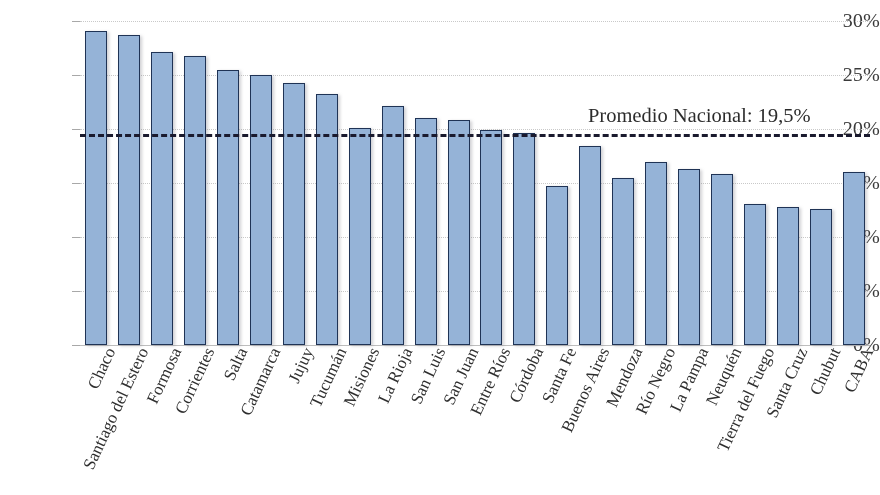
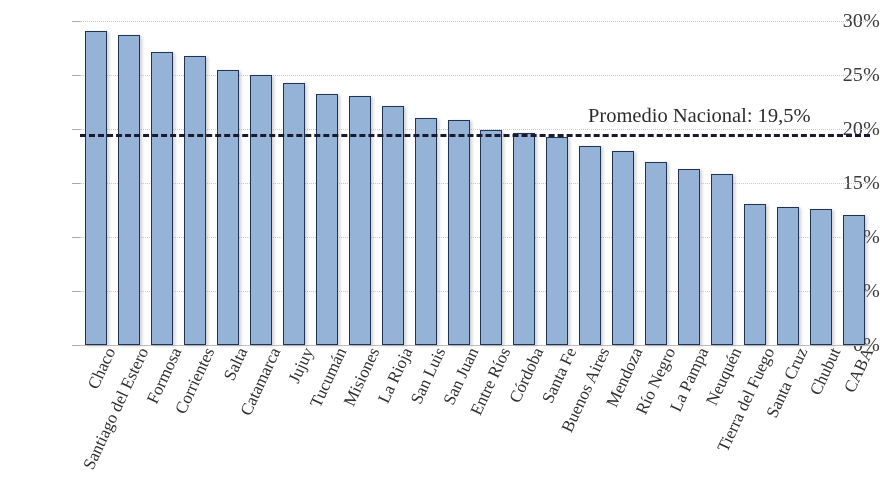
Misiones: 20.1% -> 23.1%
Santa Fe: 14.7% -> 19.3%
Mendoza: 15.5% -> 18.0%
CABA: 16.0% -> 12.0%
